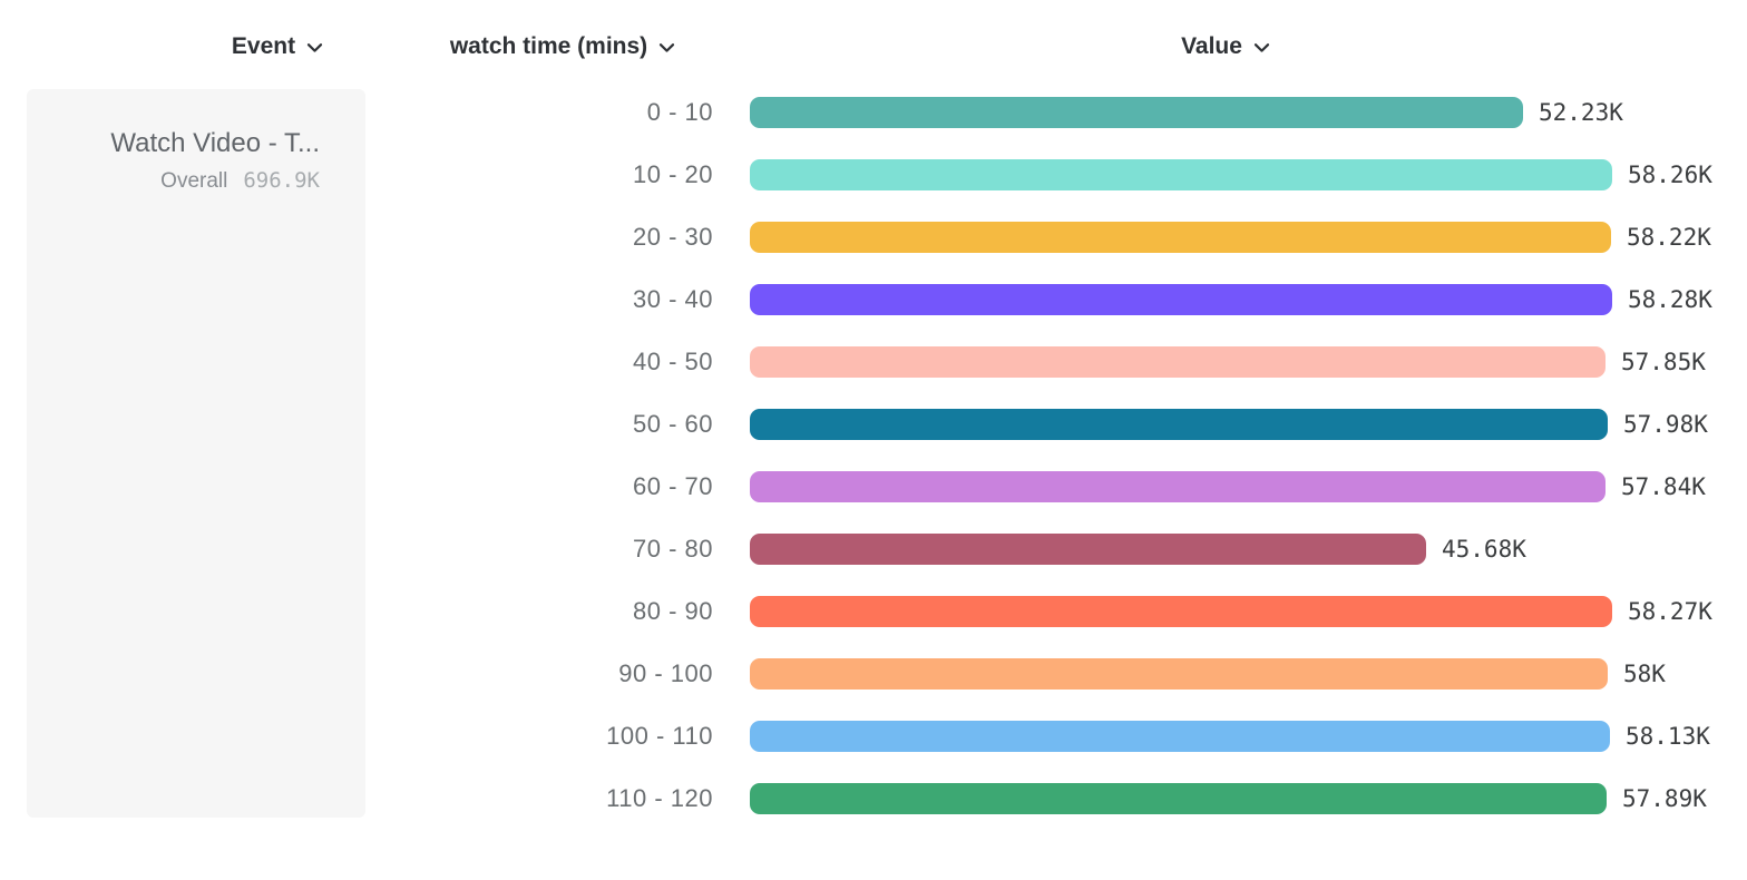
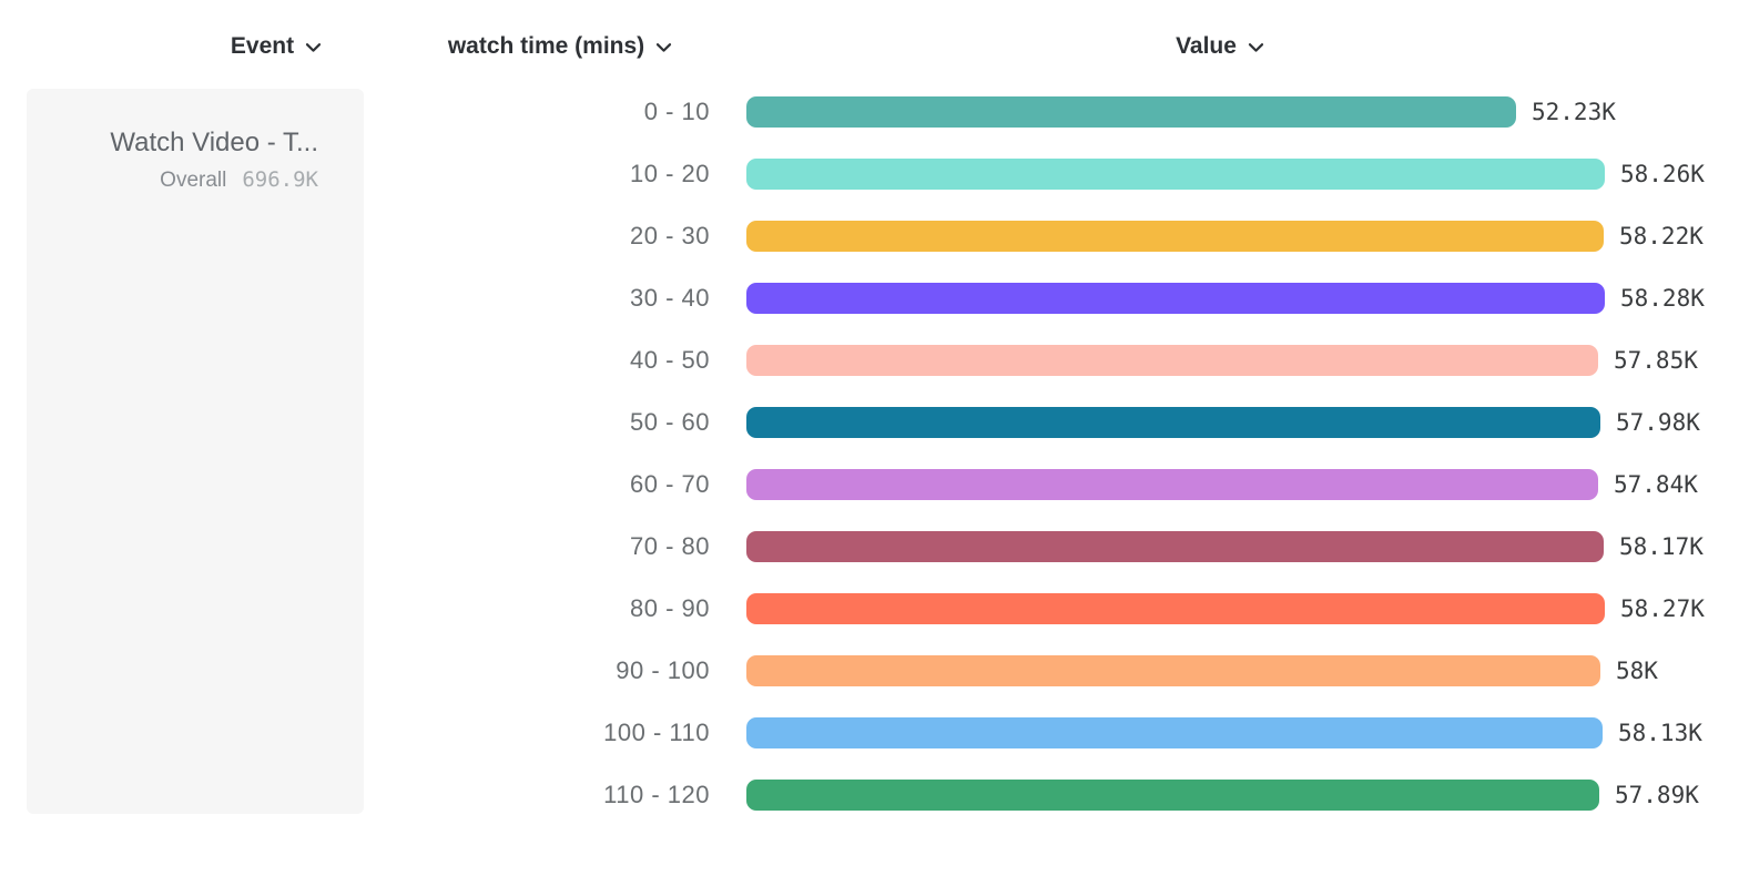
70 - 80: 45.68K -> 58.17K
